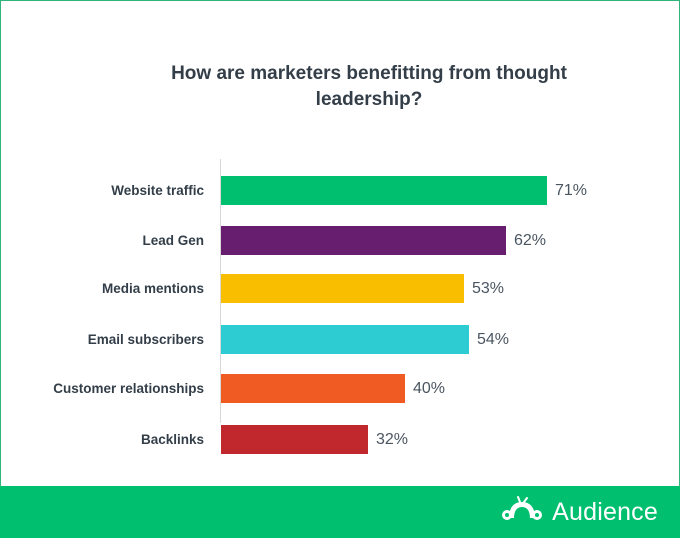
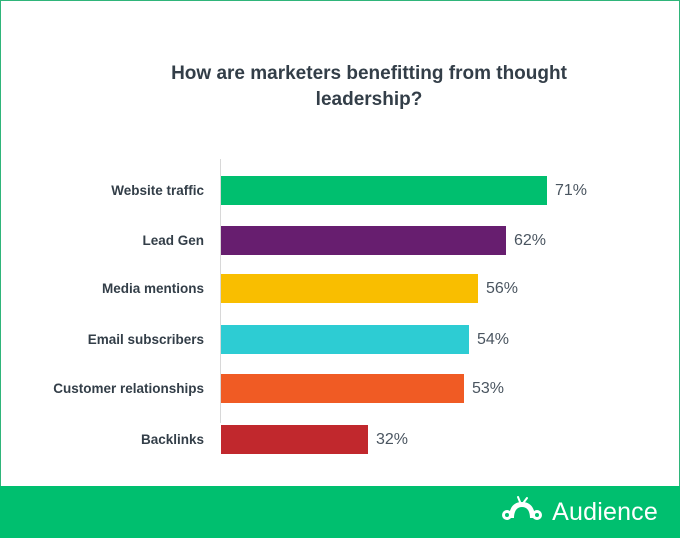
Media mentions: 53% -> 56%
Customer relationships: 40% -> 53%
